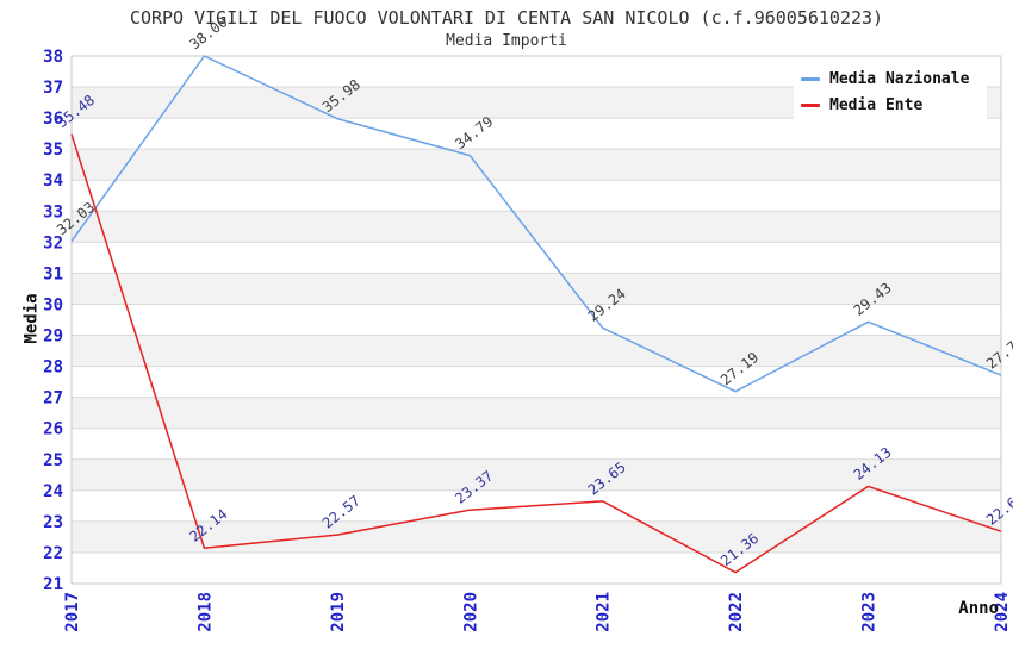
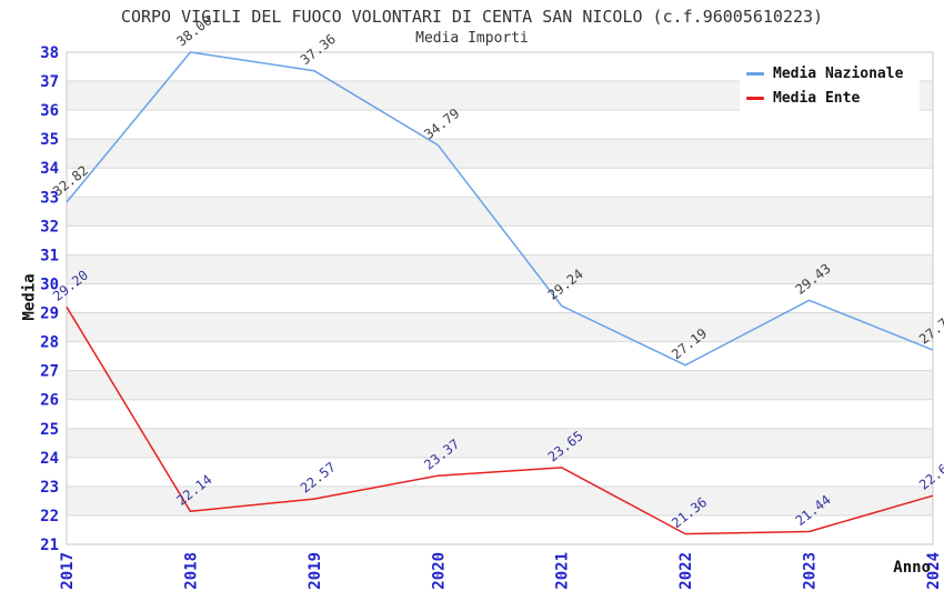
Media Nazionale/2017: 32.03 -> 32.82
Media Ente/2017: 35.48 -> 29.20
Media Nazionale/2019: 35.98 -> 37.36
Media Ente/2023: 24.13 -> 21.44
